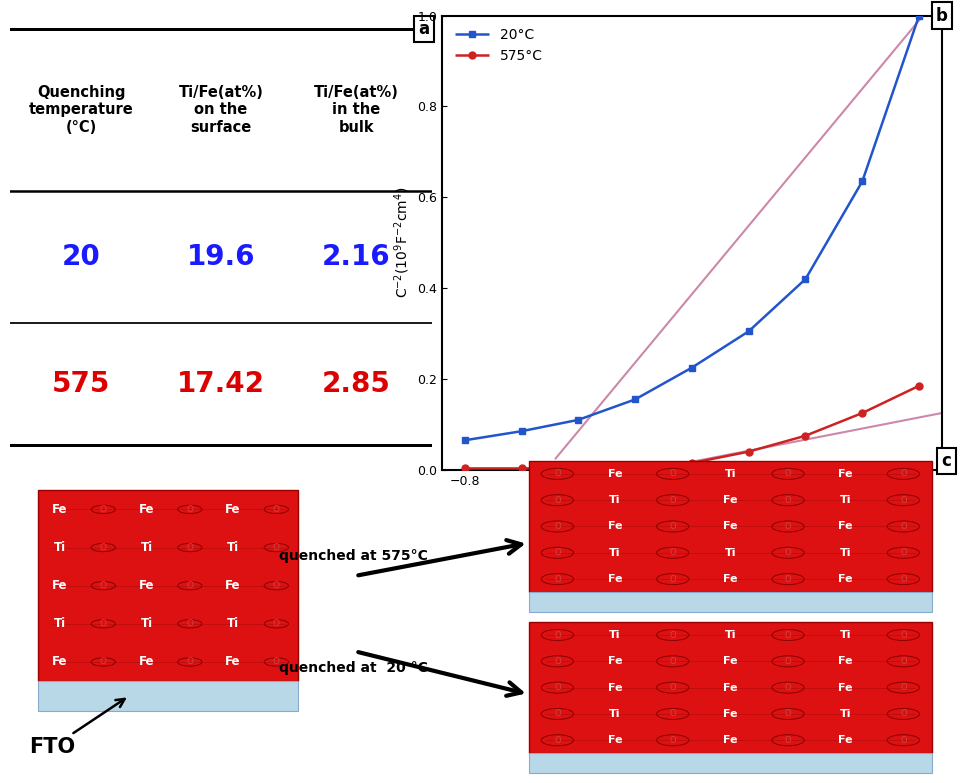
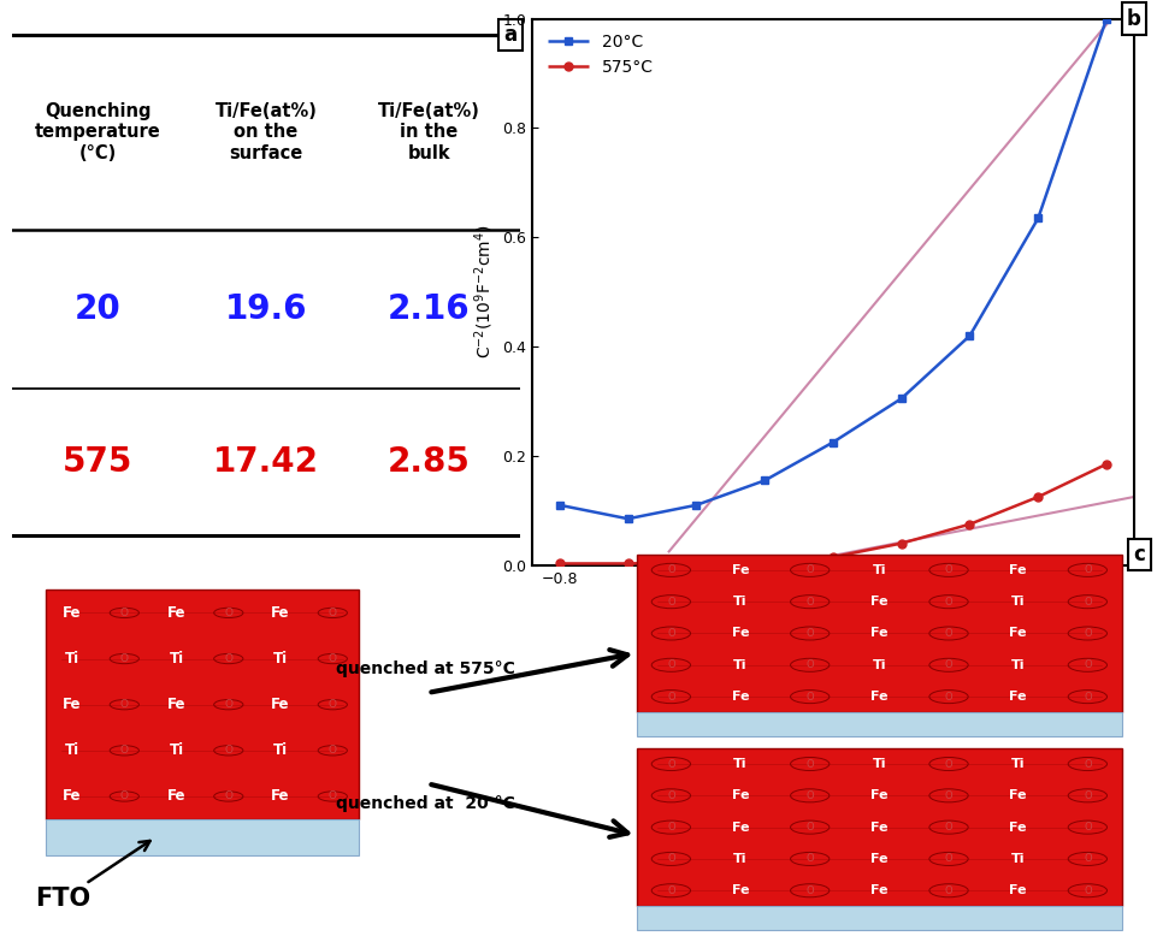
20°C/−0.8: 0.065 -> 0.110
